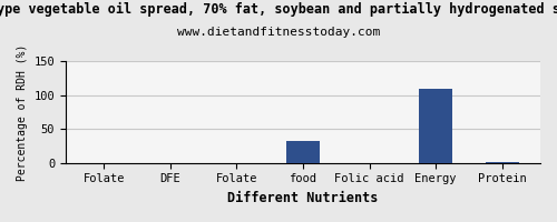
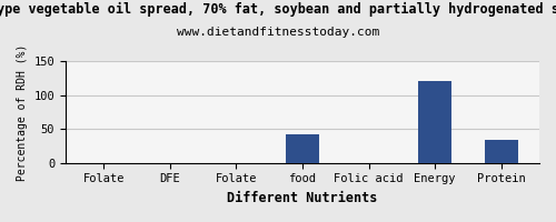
food: 32 -> 42
Energy: 109 -> 120
Protein: 1 -> 34
